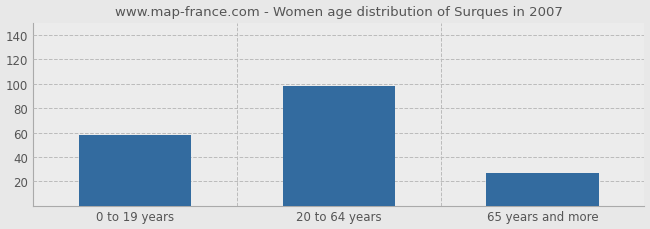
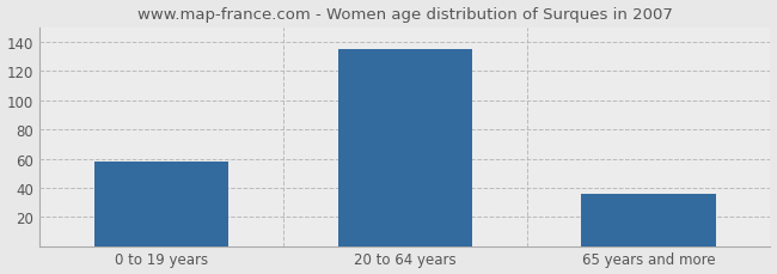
20 to 64 years: 98 -> 135
65 years and more: 27 -> 36
